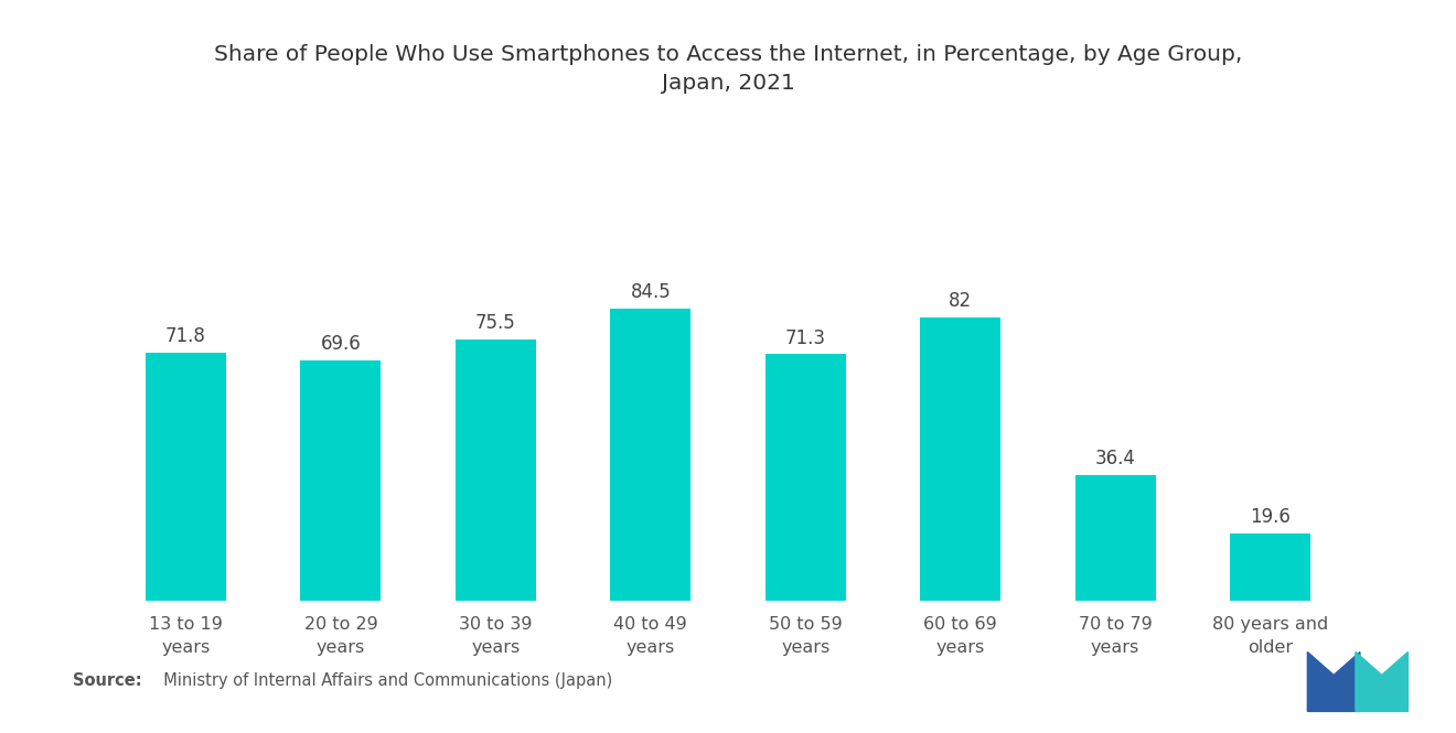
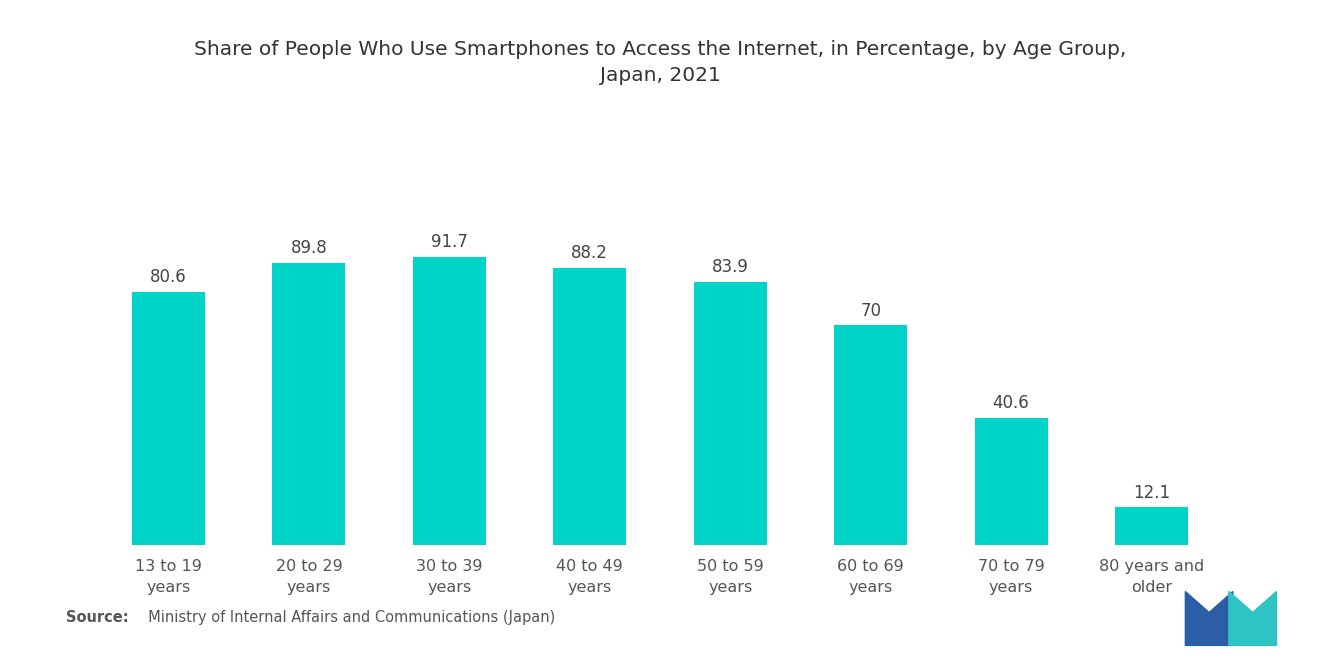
13 to 19 years: 71.8 -> 80.6
20 to 29 years: 69.6 -> 89.8
30 to 39 years: 75.5 -> 91.7
40 to 49 years: 84.5 -> 88.2
50 to 59 years: 71.3 -> 83.9
60 to 69 years: 82 -> 70
70 to 79 years: 36.4 -> 40.6
80 years and older: 19.6 -> 12.1
